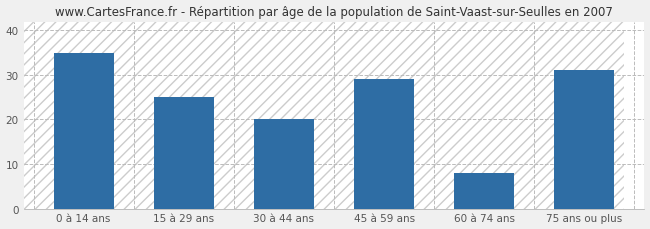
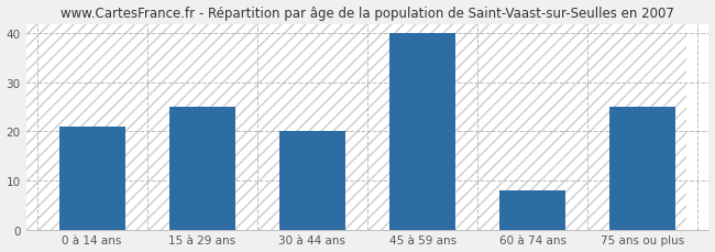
0 à 14 ans: 35 -> 21
45 à 59 ans: 29 -> 40
75 ans ou plus: 31 -> 25
